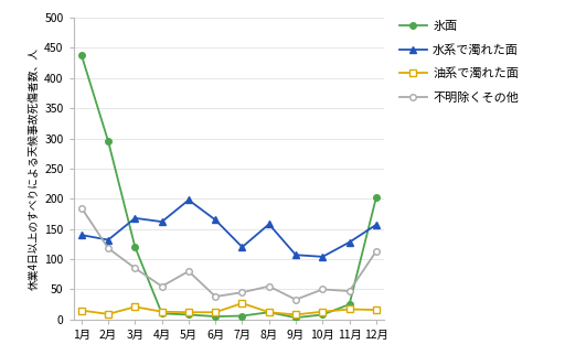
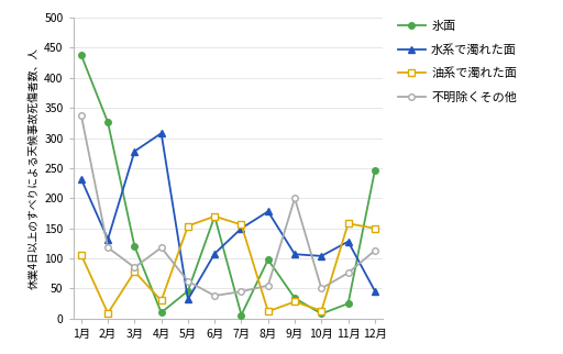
水系で濁れた面/1月: 140 -> 232
油系で濁れた面/1月: 15 -> 106
不明除くその他/1月: 185 -> 338
氷面/2月: 295 -> 326
水系で濁れた面/3月: 168 -> 278
油系で濁れた面/3月: 21 -> 78
水系で濁れた面/4月: 162 -> 308
油系で濁れた面/4月: 13 -> 30
不明除くその他/4月: 55 -> 118
氷面/5月: 8 -> 46
水系で濁れた面/5月: 198 -> 32
油系で濁れた面/5月: 12 -> 154
不明除くその他/5月: 80 -> 62
氷面/6月: 5 -> 170
水系で濁れた面/6月: 165 -> 108
油系で濁れた面/6月: 12 -> 170
水系で濁れた面/7月: 120 -> 150
油系で濁れた面/7月: 27 -> 156
氷面/8月: 12 -> 98
水系で濁れた面/8月: 158 -> 178
氷面/9月: 3 -> 34
油系で濁れた面/9月: 8 -> 28
不明除くその他/9月: 33 -> 200
油系で濁れた面/11月: 17 -> 158
不明除くその他/11月: 47 -> 76
氷面/12月: 202 -> 246
水系で濁れた面/12月: 157 -> 46
油系で濁れた面/12月: 16 -> 150
